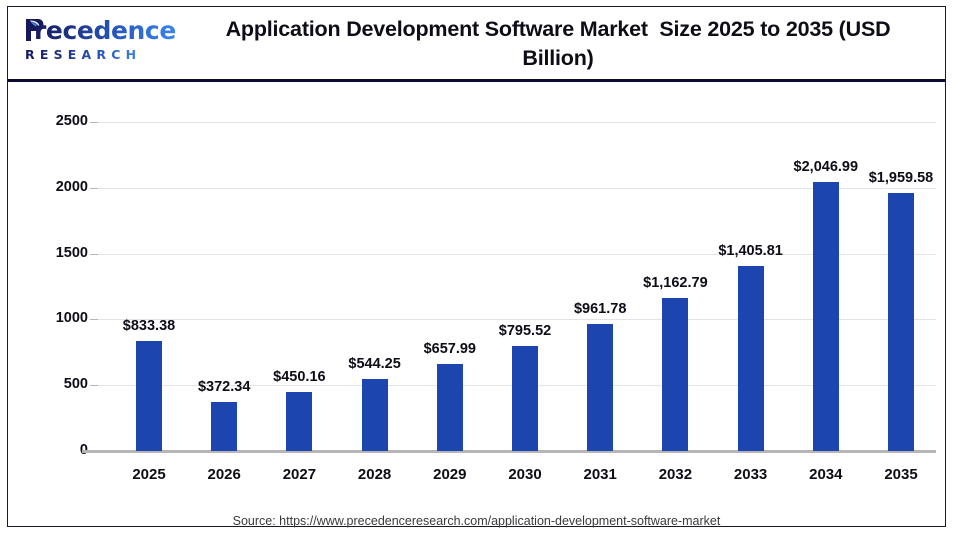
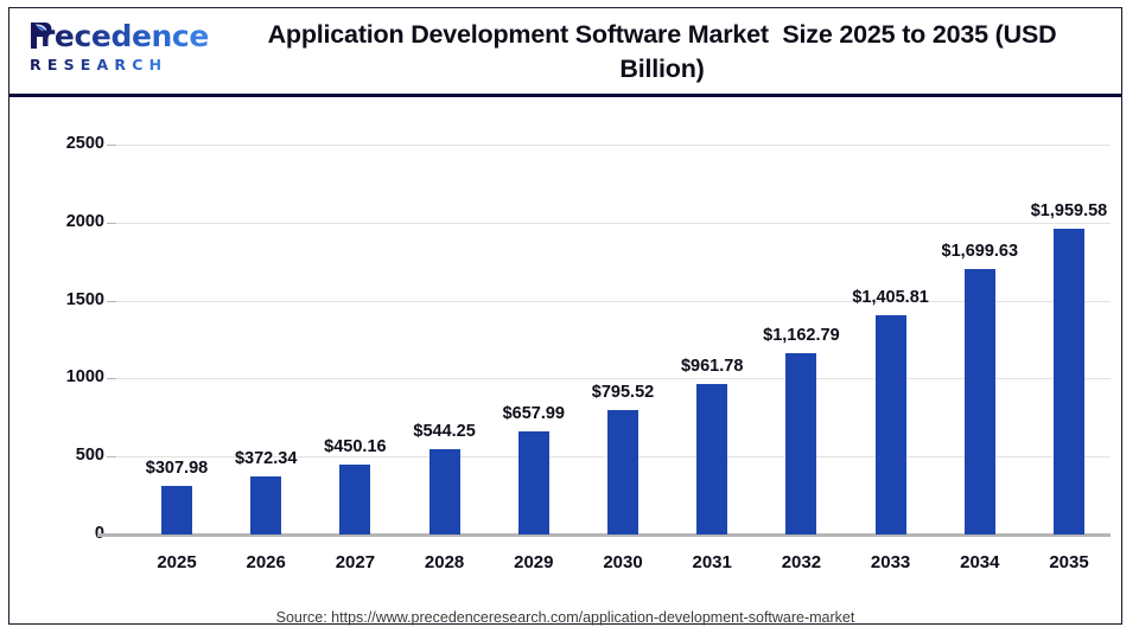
2025: $833.38 -> $307.98
2034: $2,046.99 -> $1,699.63
